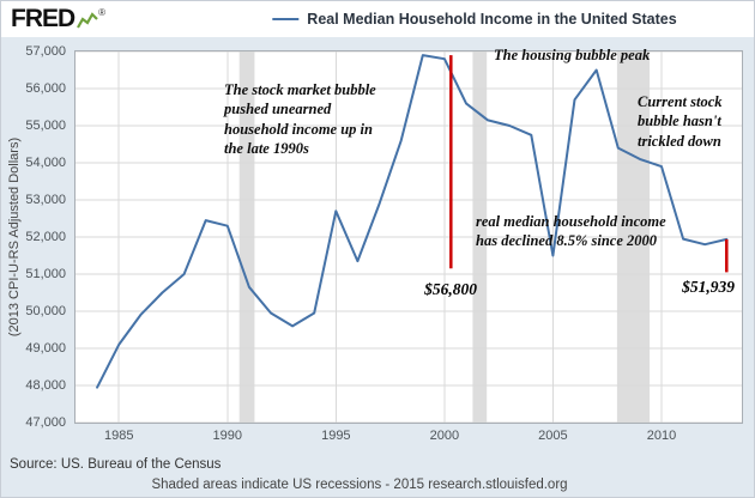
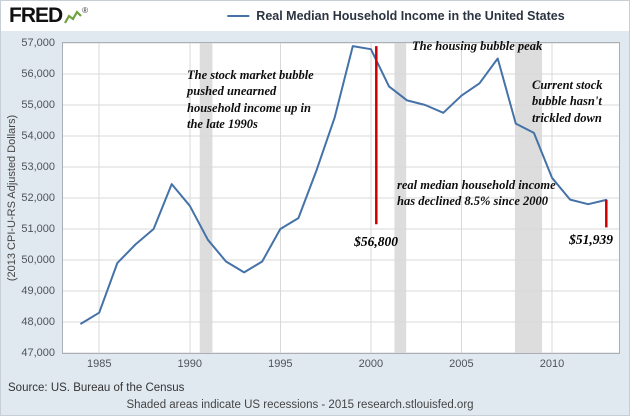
1985: 49100 -> 48300
1990: 52300 -> 51800
1995: 52700 -> 51000
2005: 51500 -> 55300
2010: 53900 -> 52600
